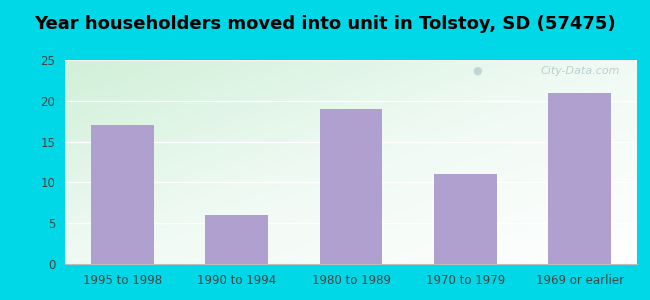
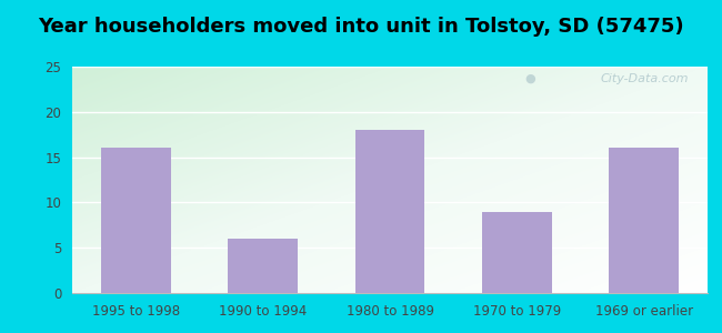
1995 to 1998: 17 -> 16
1980 to 1989: 19 -> 18
1970 to 1979: 11 -> 9
1969 or earlier: 21 -> 16
